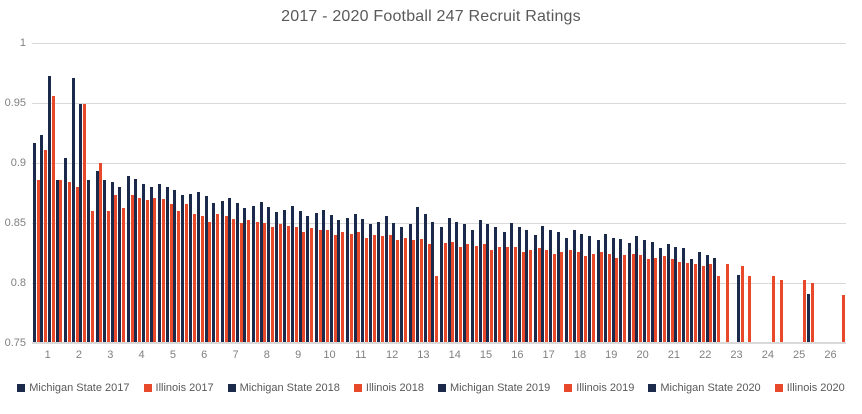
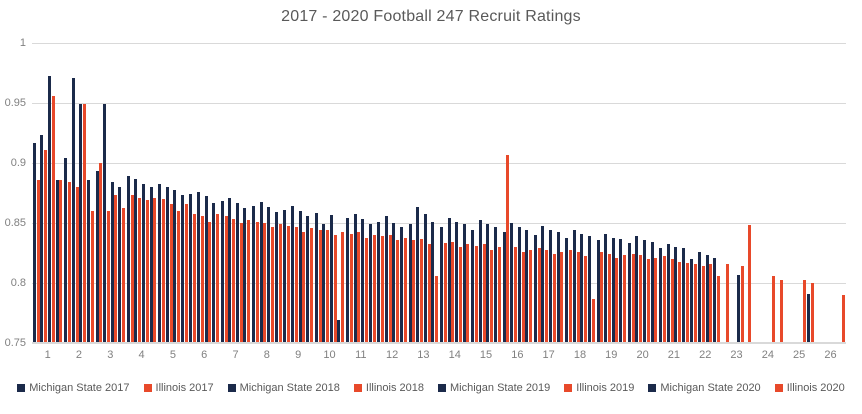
Michigan State 2018/3: 0.886 -> 0.949
Michigan State 2018/10: 0.861 -> 0.849
Michigan State 2020/10: 0.852 -> 0.769
Illinois 2017/16: 0.830 -> 0.907
Illinois 2020/18: 0.824 -> 0.787
Illinois 2020/23: 0.806 -> 0.848
